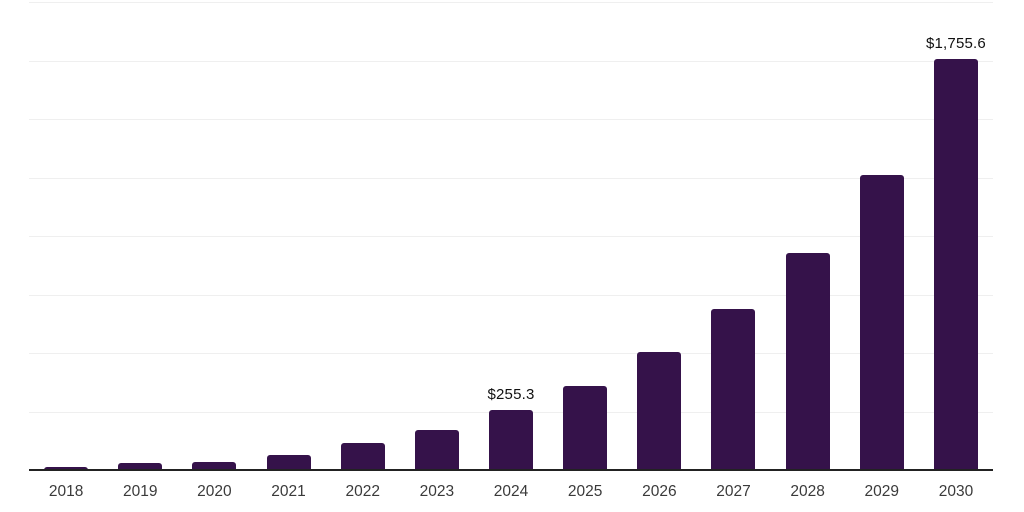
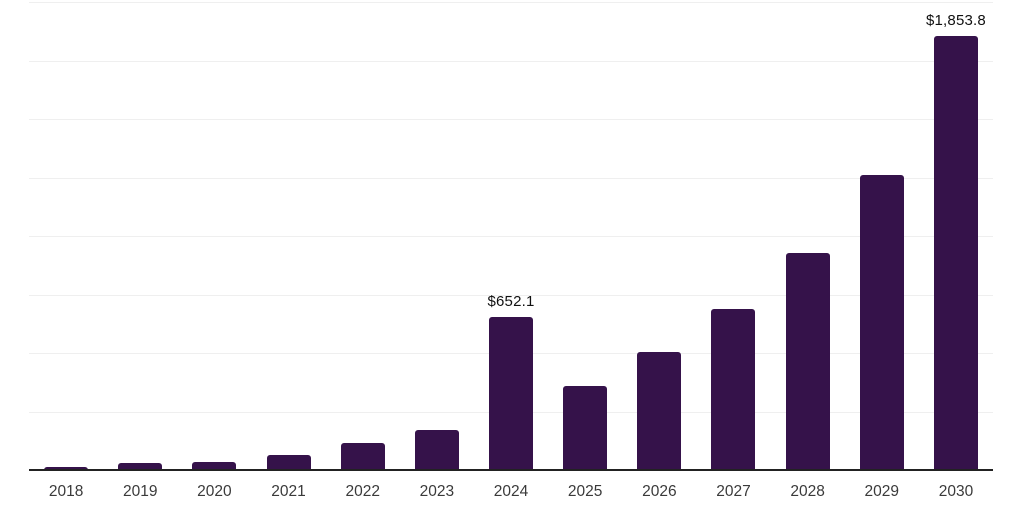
2024: $255.3 -> $652.1
2030: $1,755.6 -> $1,853.8
